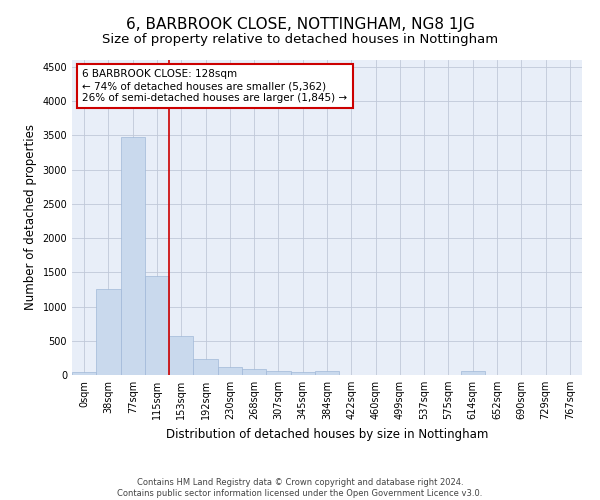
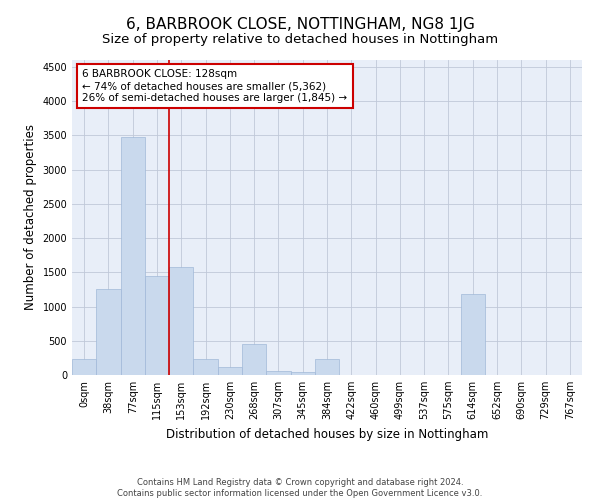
0sqm: 40 -> 240
153sqm: 570 -> 1580
268sqm: 80 -> 460
384sqm: 60 -> 240
614sqm: 60 -> 1180
